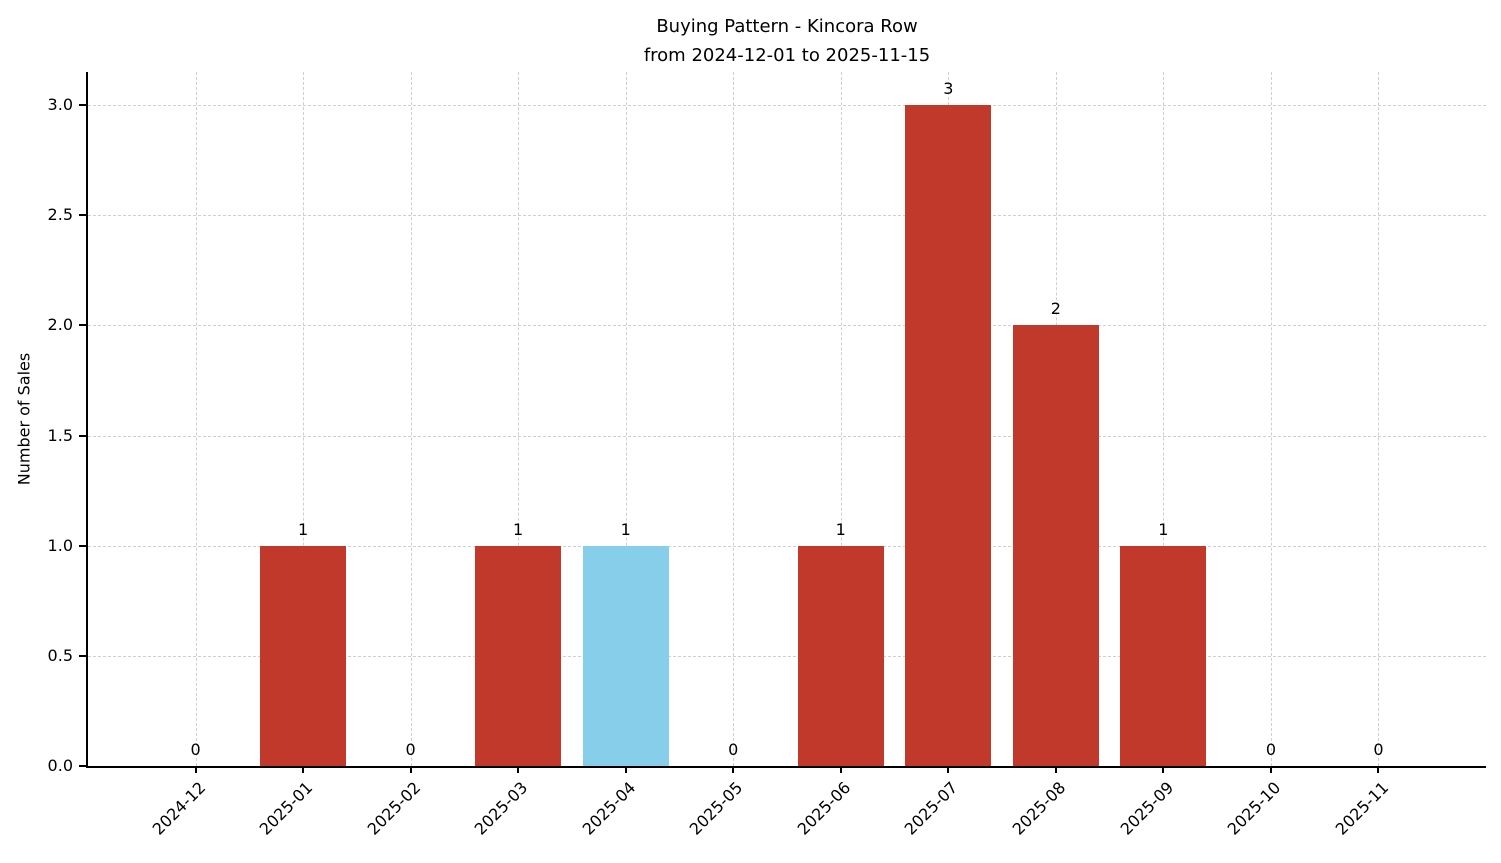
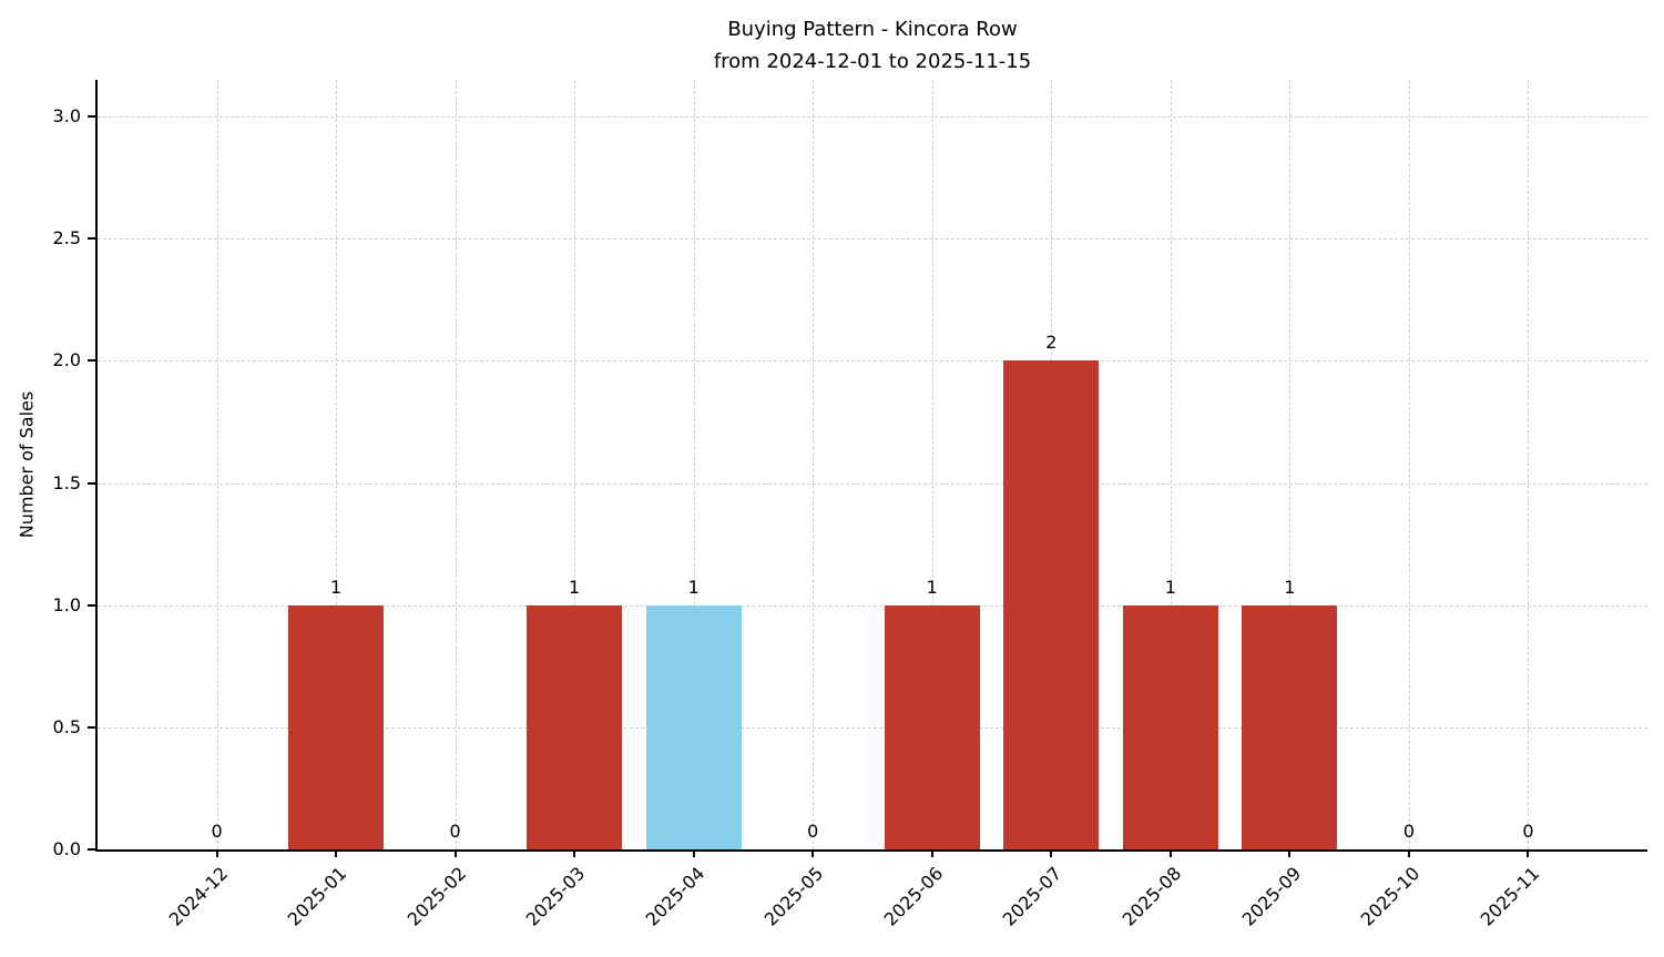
2025-07: 3 -> 2
2025-08: 2 -> 1
